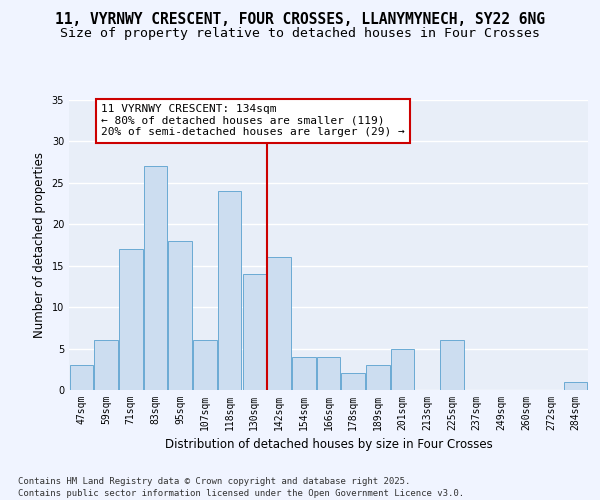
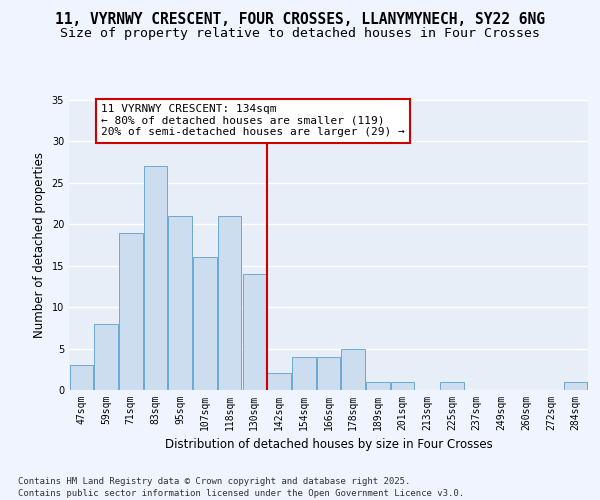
59sqm: 6 -> 8
71sqm: 17 -> 19
95sqm: 18 -> 21
107sqm: 6 -> 16
118sqm: 24 -> 21
142sqm: 16 -> 2
178sqm: 2 -> 5
189sqm: 3 -> 1
201sqm: 5 -> 1
225sqm: 6 -> 1
